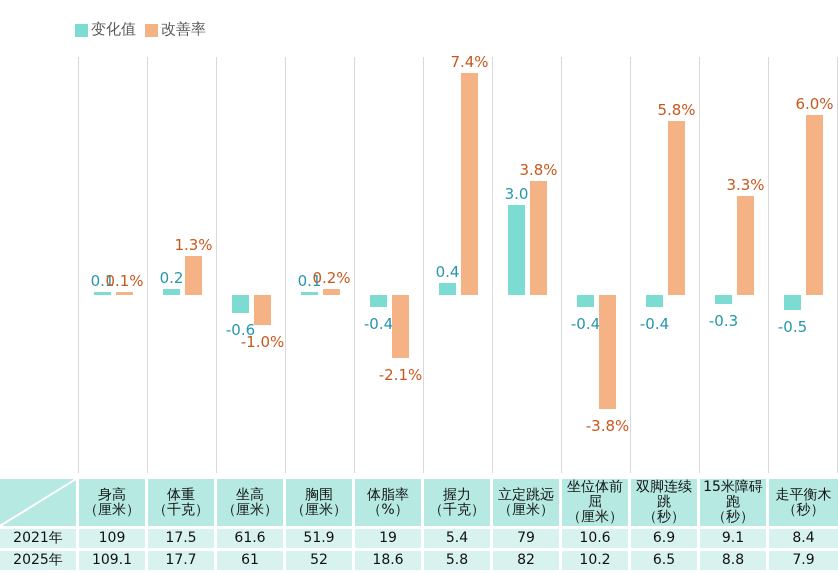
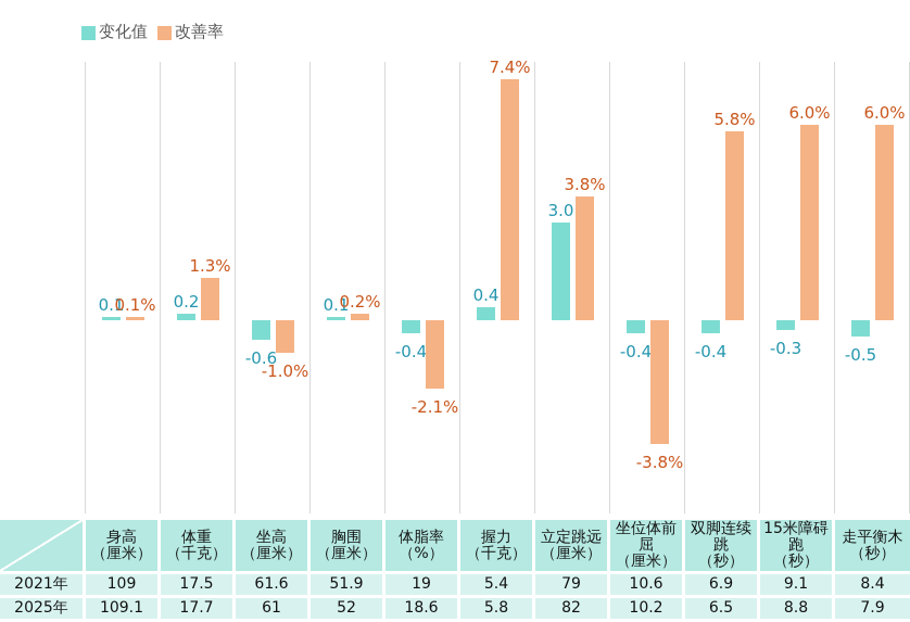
改善率/15米障碍跑: 3.3% -> 6.0%
